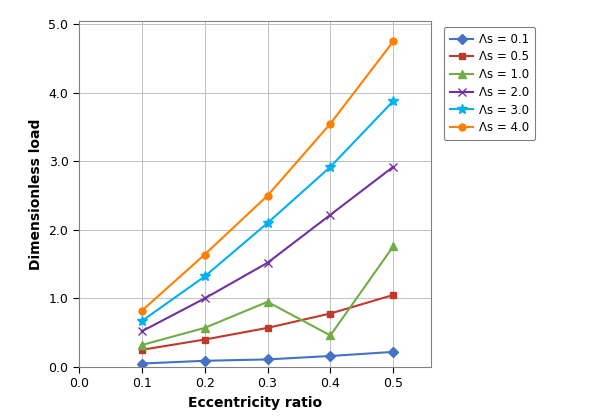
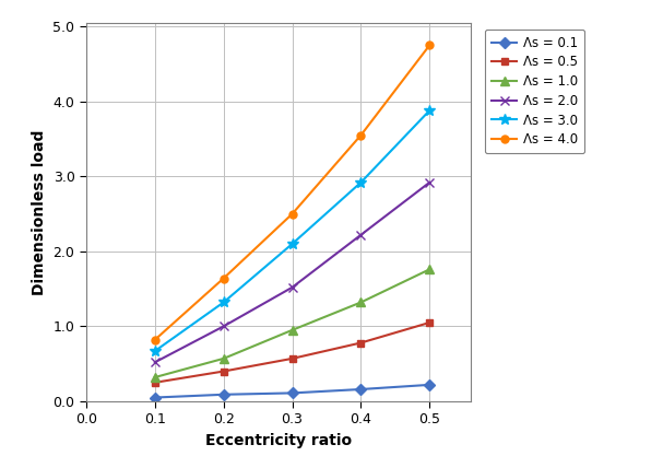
Λs = 1.0/0.4: 0.46 -> 1.32
